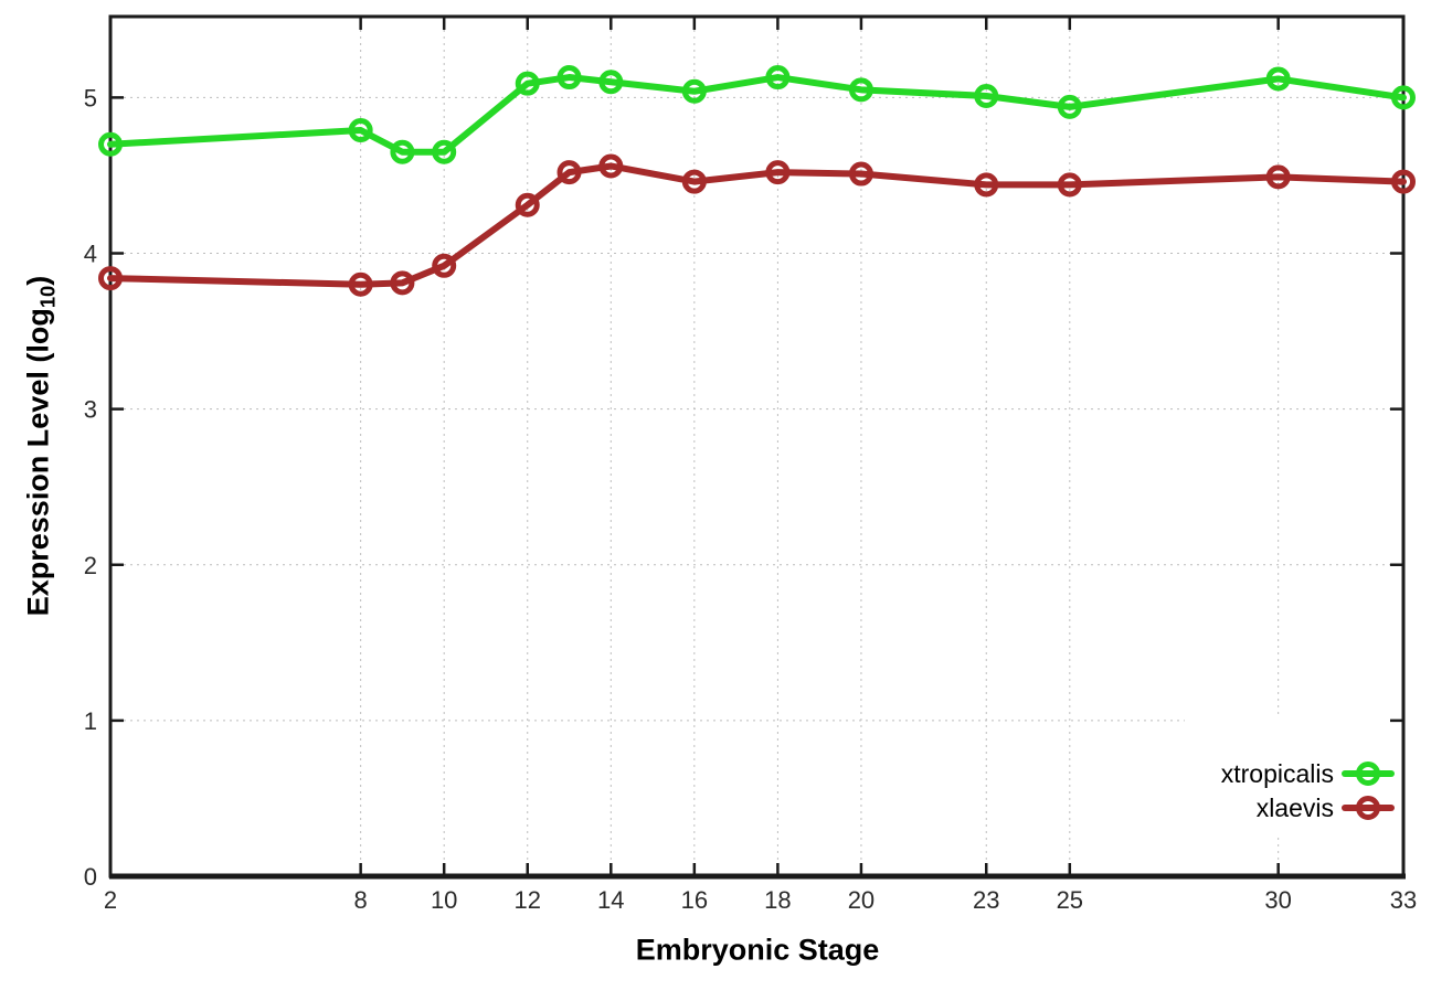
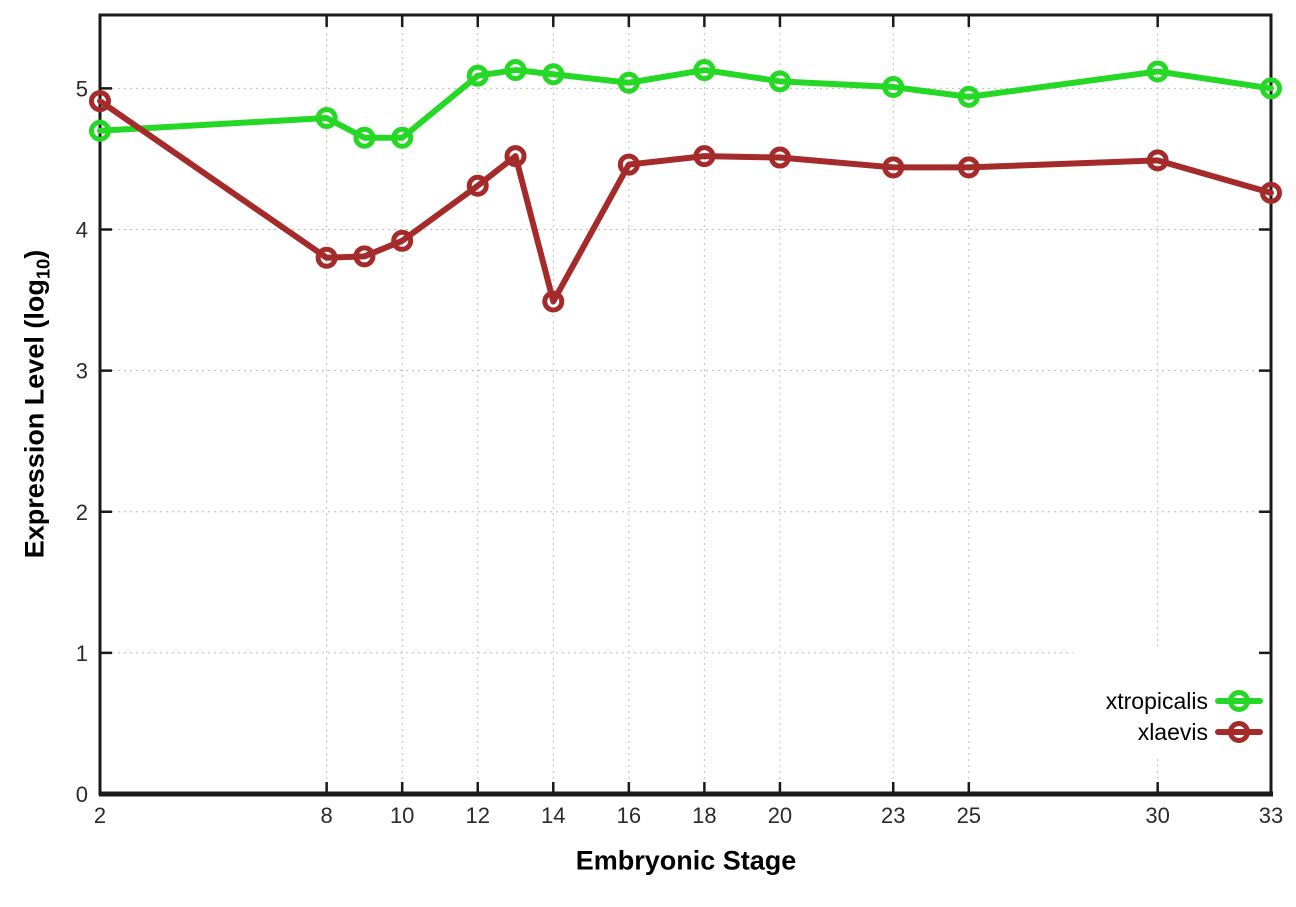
xlaevis/2: 3.84 -> 4.91
xlaevis/14: 4.56 -> 3.49
xlaevis/33: 4.46 -> 4.26
